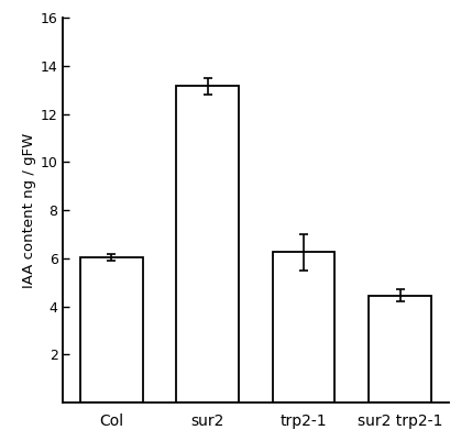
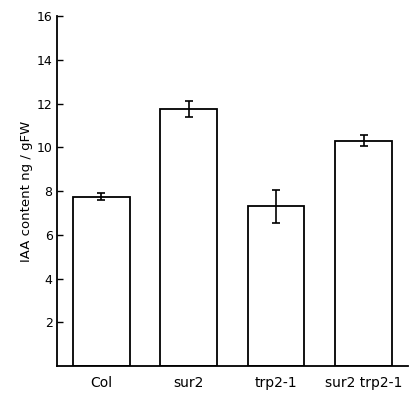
Col: 6.05 -> 7.75
sur2: 13.15 -> 11.75
trp2-1: 6.25 -> 7.30
sur2 trp2-1: 4.45 -> 10.30
